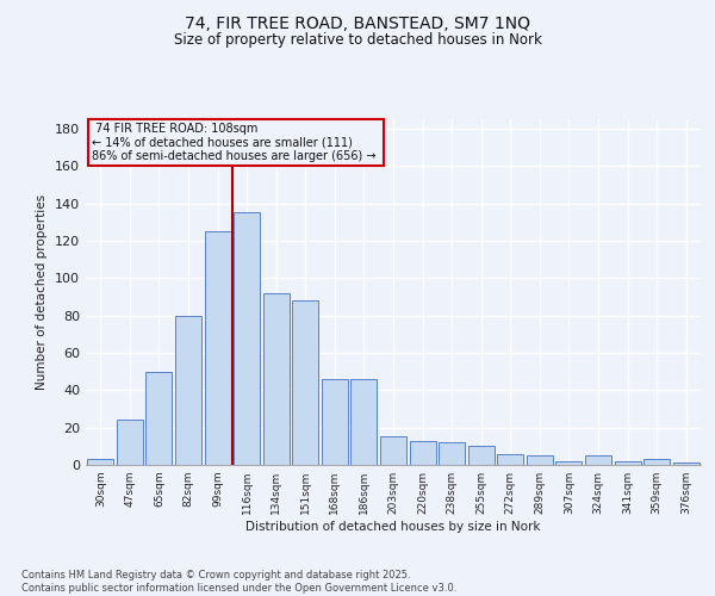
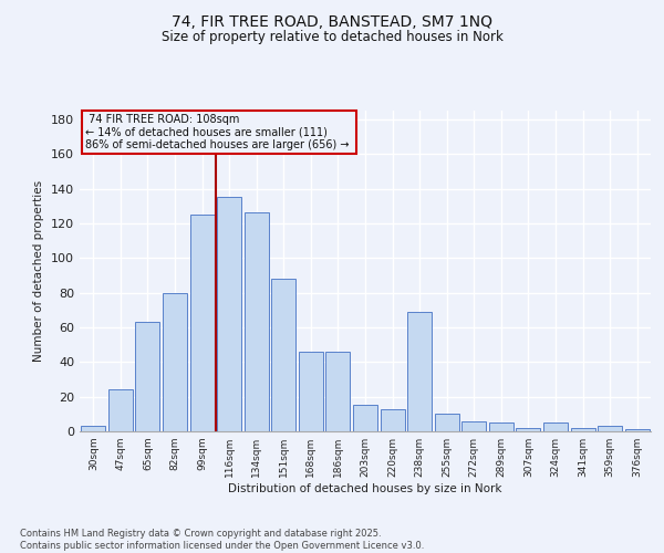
65sqm: 50 -> 63
134sqm: 92 -> 126
238sqm: 12 -> 69
